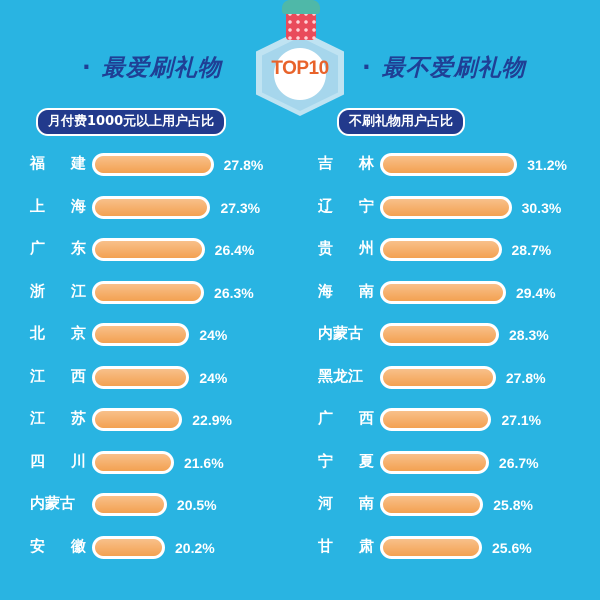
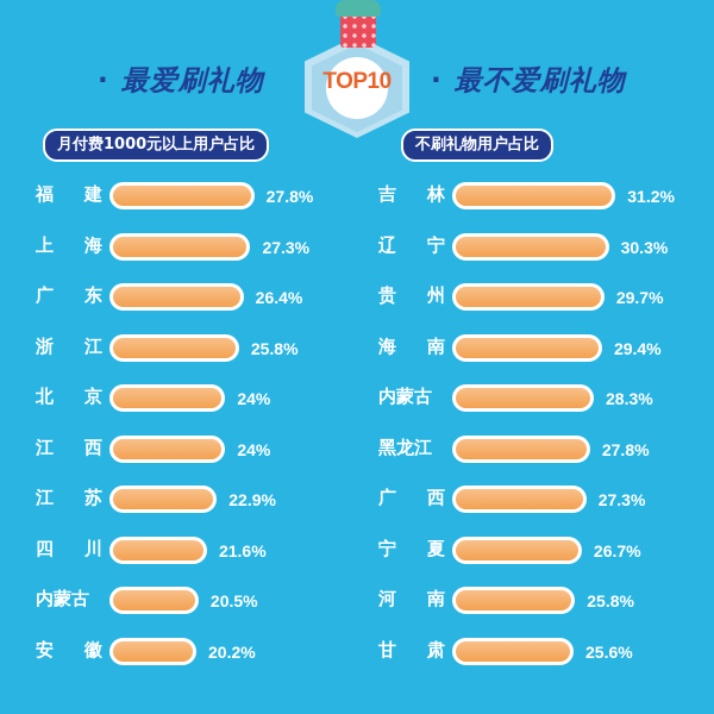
最爱刷礼物/浙江: 26.3% -> 25.8%
最不爱刷礼物/贵州: 28.7% -> 29.7%
最不爱刷礼物/广西: 27.1% -> 27.3%
